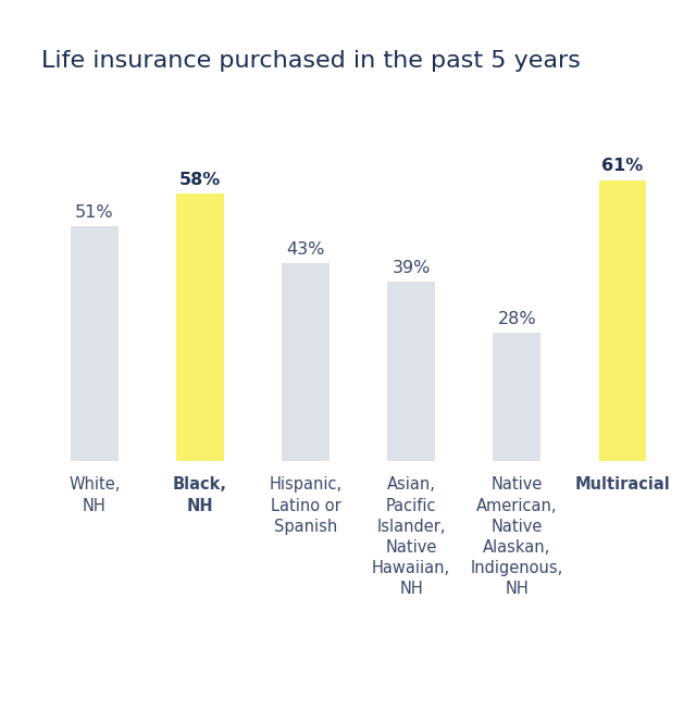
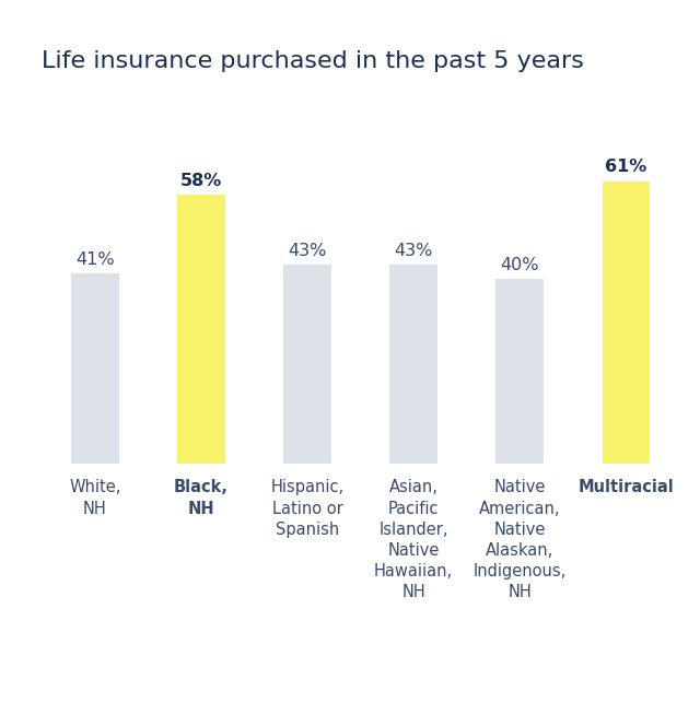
White, NH: 51% -> 41%
Asian, Pacific Islander, Native Hawaiian, NH: 39% -> 43%
Native American, Native Alaskan, Indigenous, NH: 28% -> 40%
